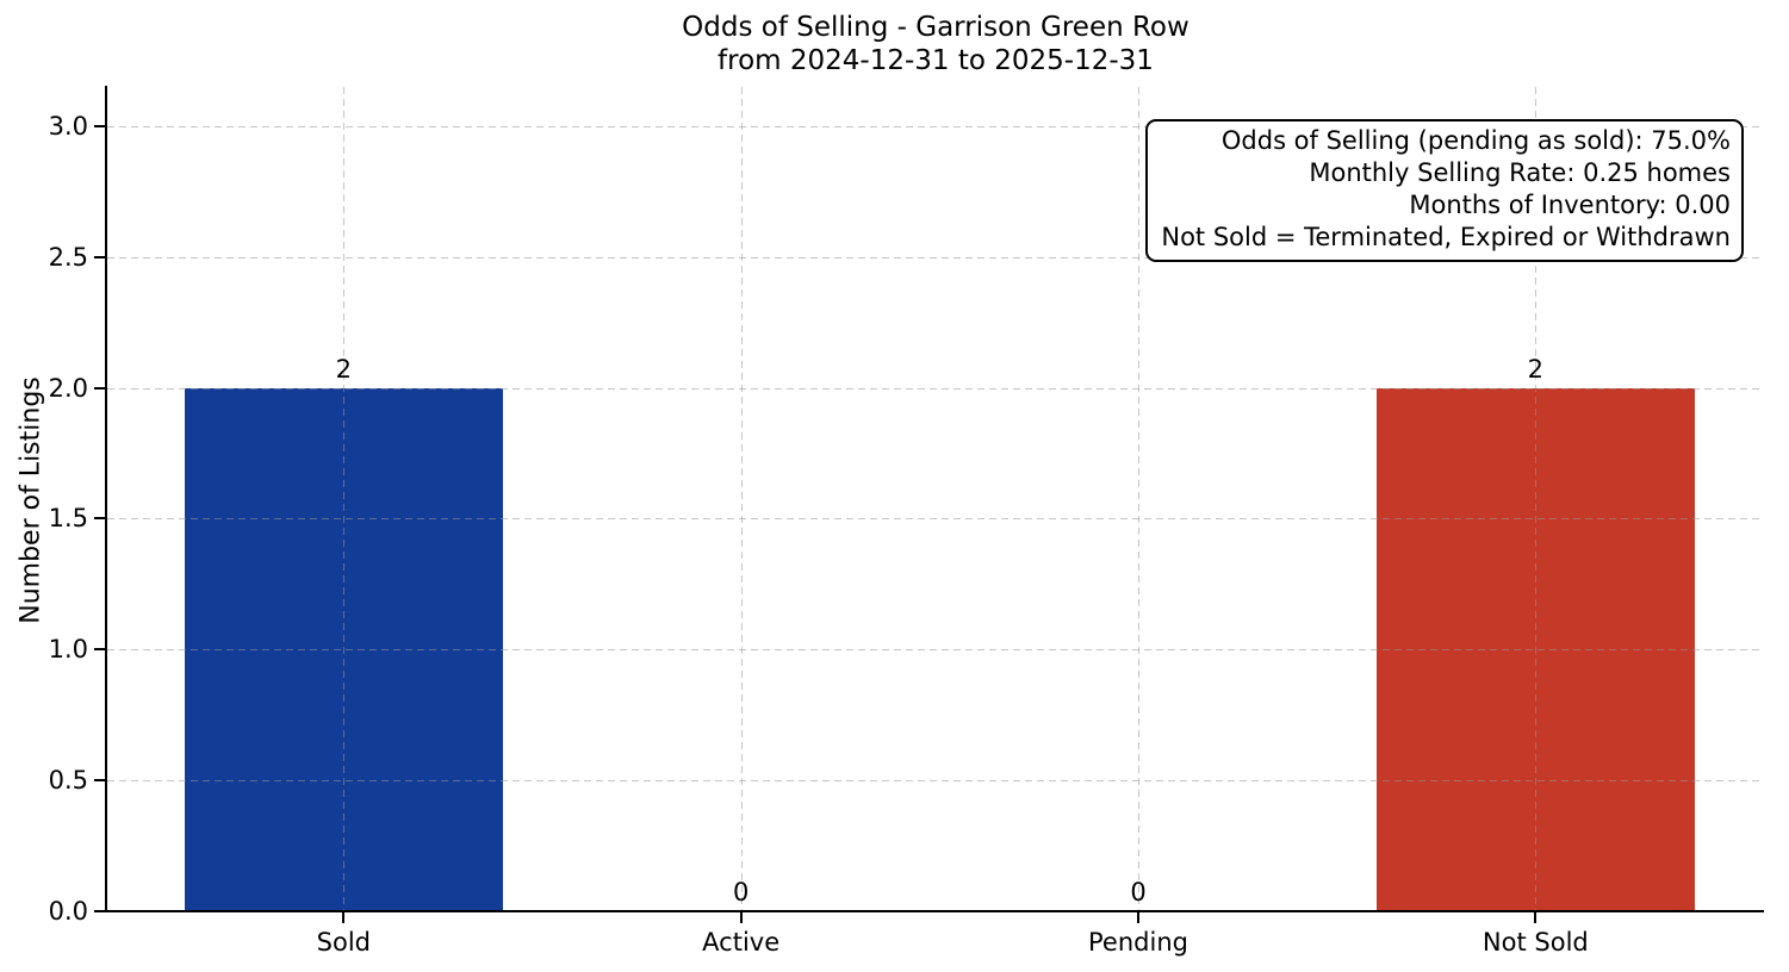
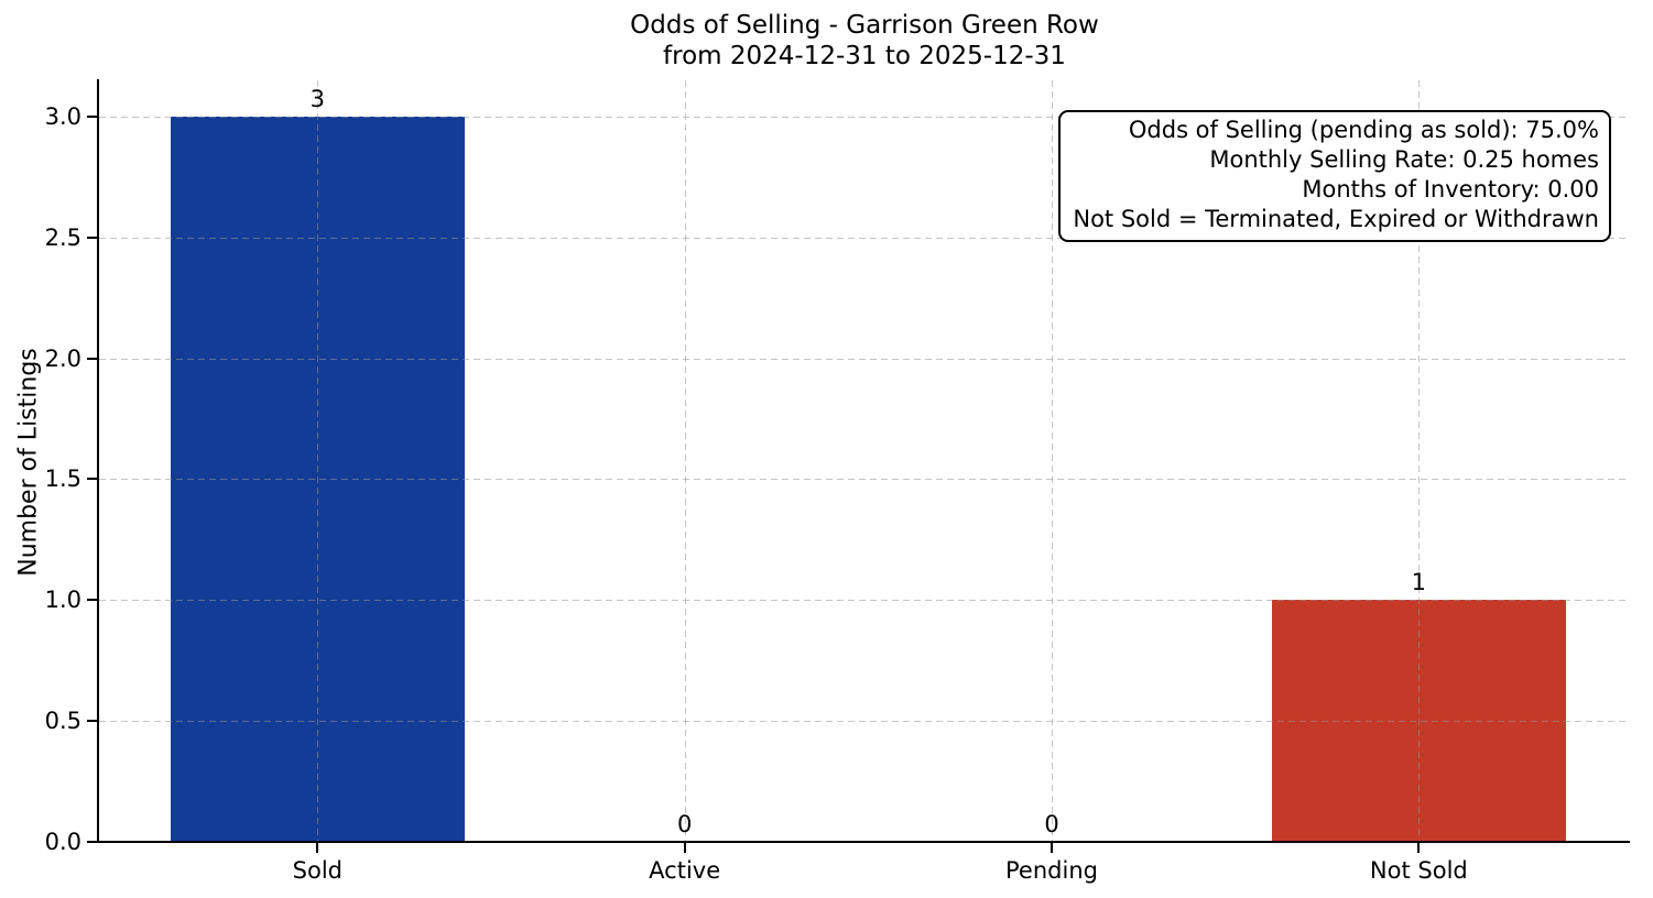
Sold: 2 -> 3
Not Sold: 2 -> 1
